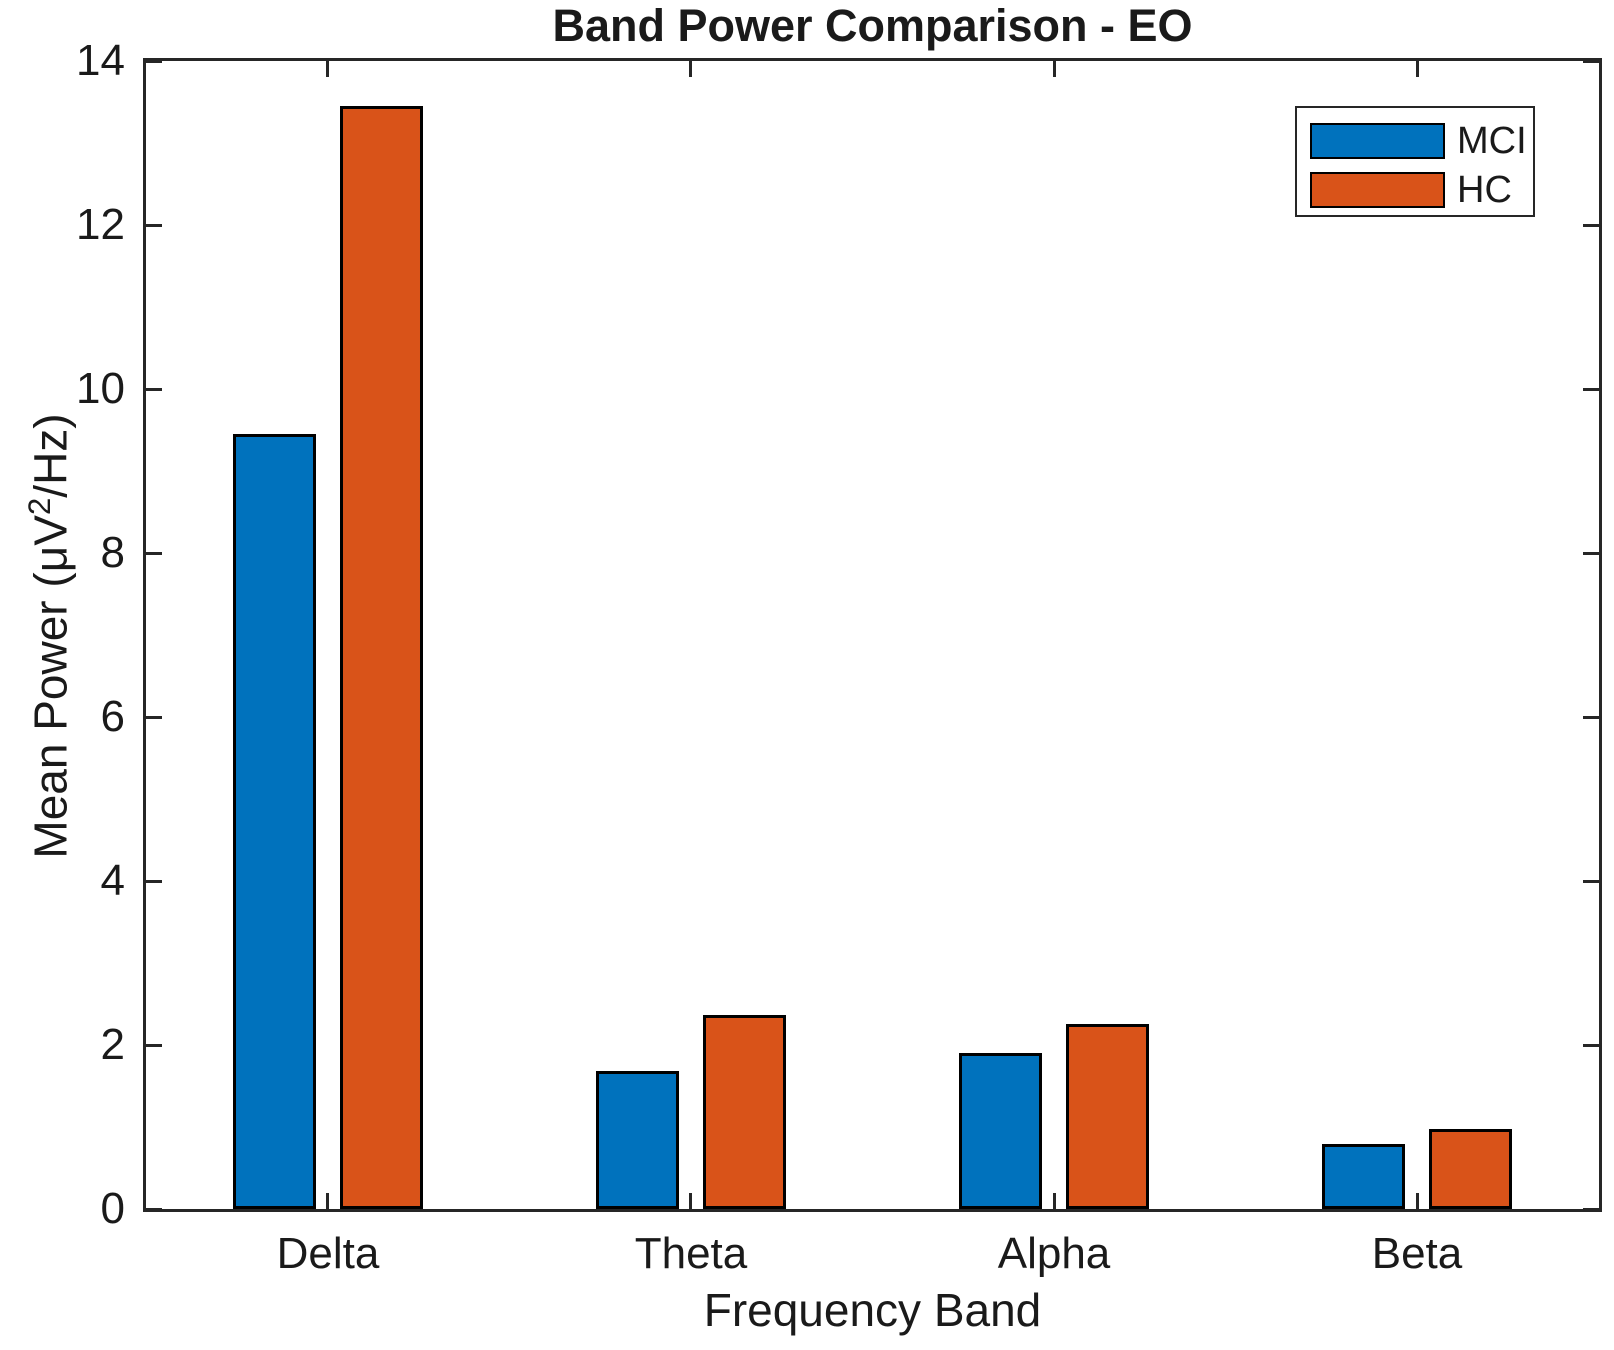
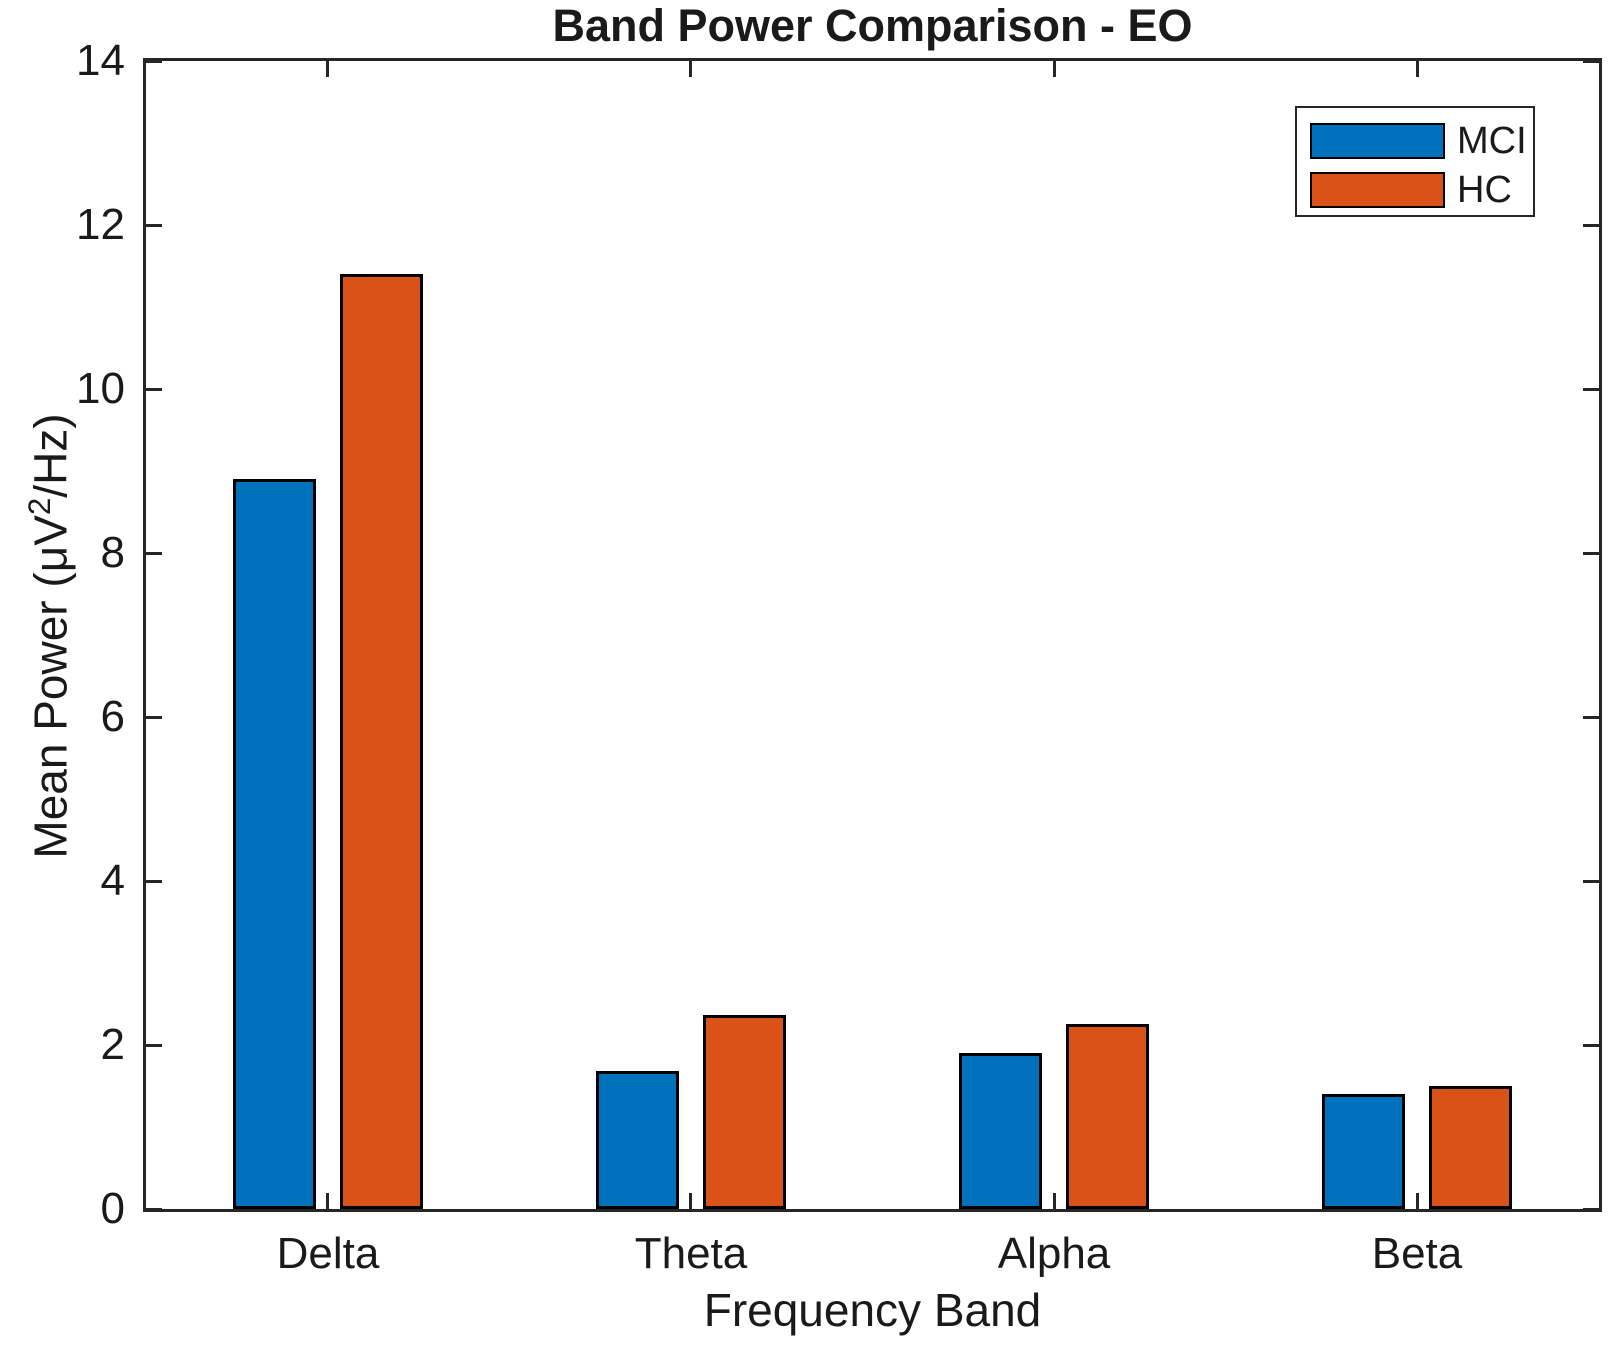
MCI/Delta: 9.4 -> 8.9
HC/Delta: 13.4 -> 11.4
MCI/Beta: 0.8 -> 1.4
HC/Beta: 1.0 -> 1.5
